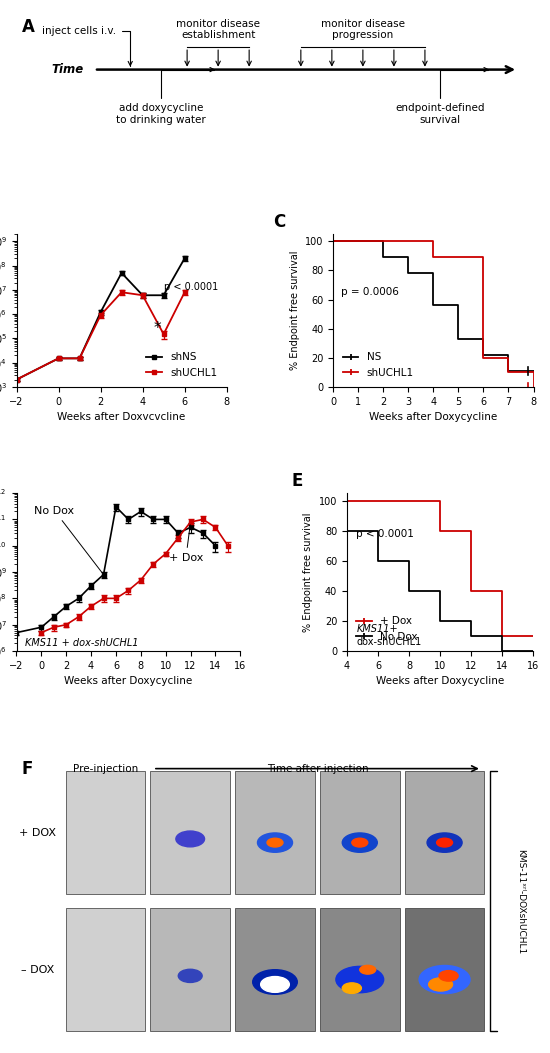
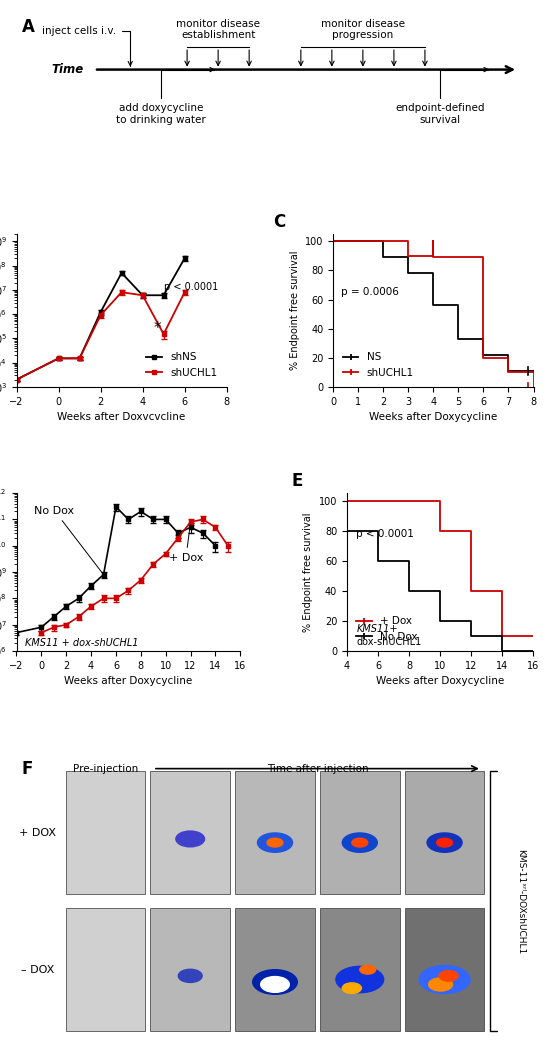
shUCHL1/3: 100 -> 90
